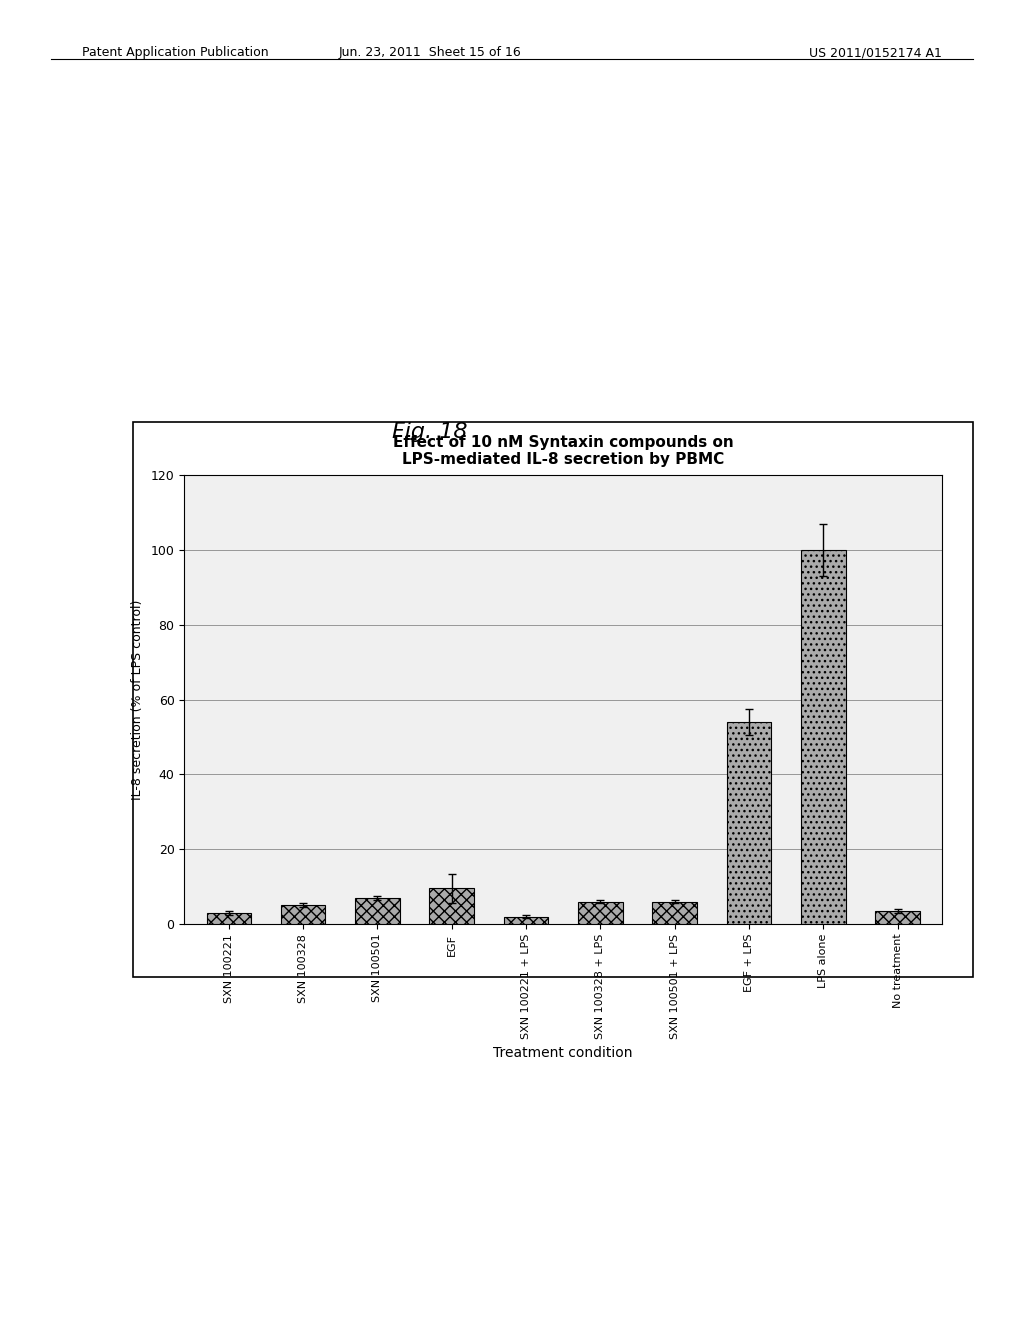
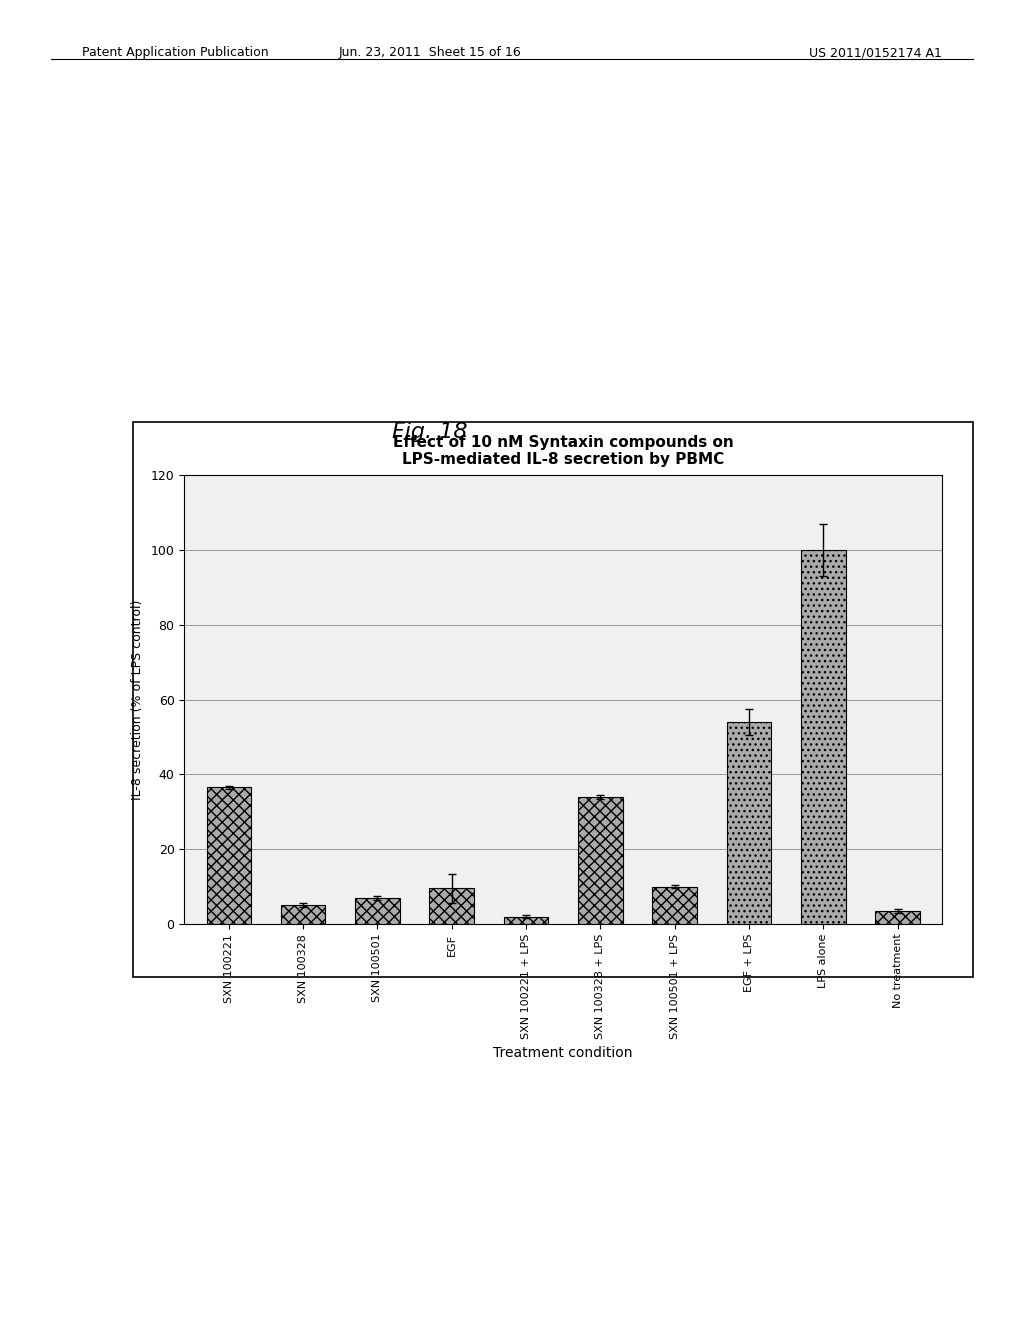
SXN 100221: 3.0 -> 36.5
SXN 100328 + LPS: 6.0 -> 34.0
SXN 100501 + LPS: 6.0 -> 10.0
